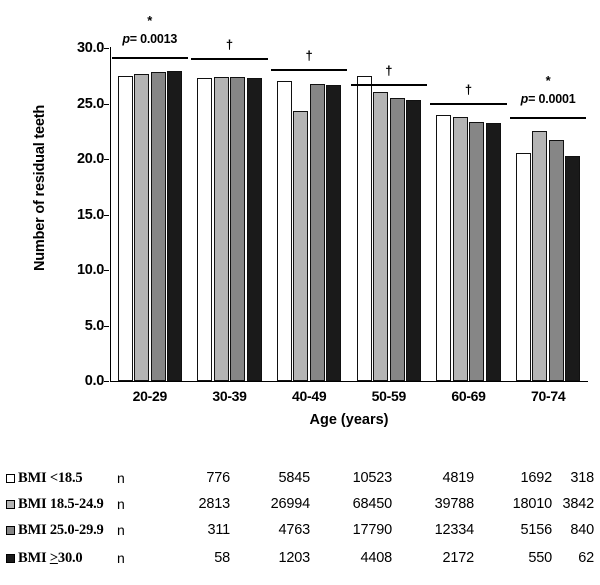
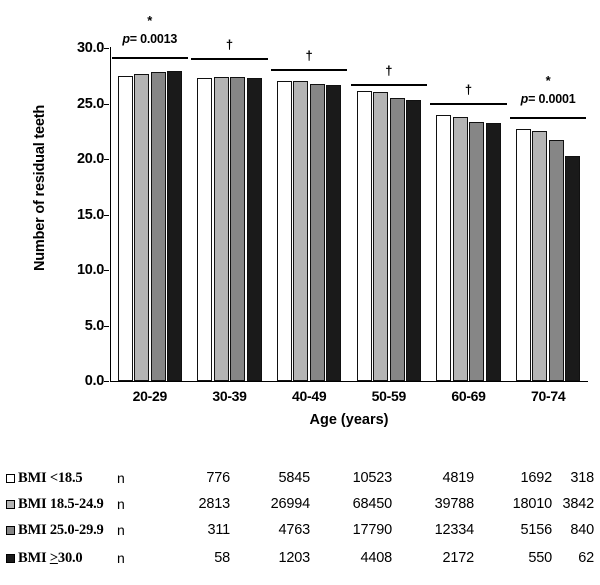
BMI 18.5-24.9/40-49: 24.3 -> 27.0
BMI <18.5/50-59: 27.5 -> 26.1
BMI <18.5/70-74: 20.5 -> 22.7
